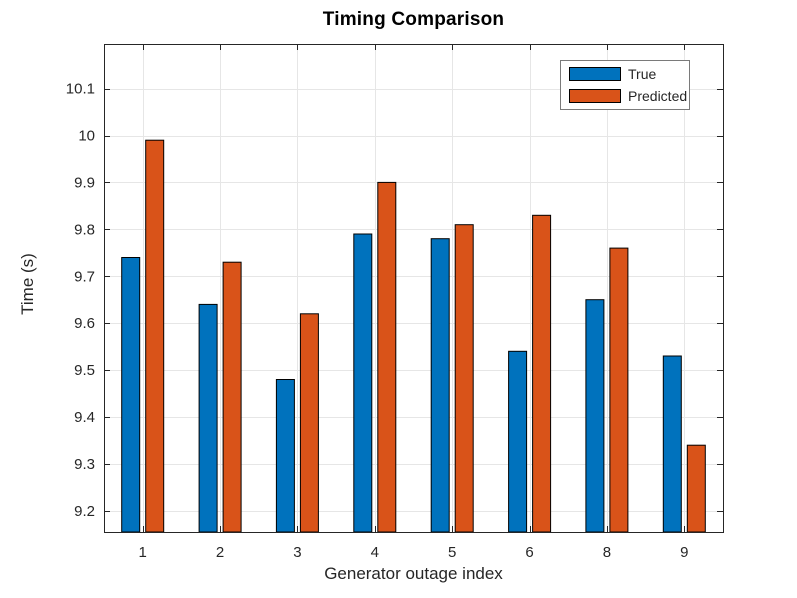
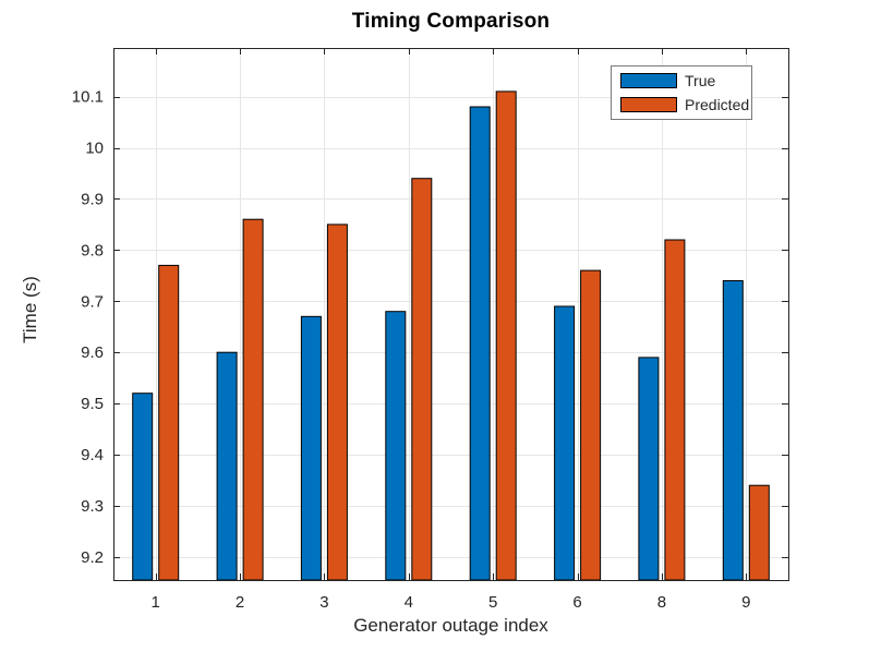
True/1: 9.74 -> 9.52
Predicted/1: 9.99 -> 9.77
True/2: 9.64 -> 9.60
Predicted/2: 9.73 -> 9.86
True/3: 9.48 -> 9.67
Predicted/3: 9.62 -> 9.85
True/4: 9.79 -> 9.68
Predicted/4: 9.90 -> 9.94
True/5: 9.78 -> 10.08
Predicted/5: 9.81 -> 10.11
True/6: 9.54 -> 9.69
Predicted/6: 9.83 -> 9.76
True/8: 9.65 -> 9.59
Predicted/8: 9.76 -> 9.82
True/9: 9.53 -> 9.74
